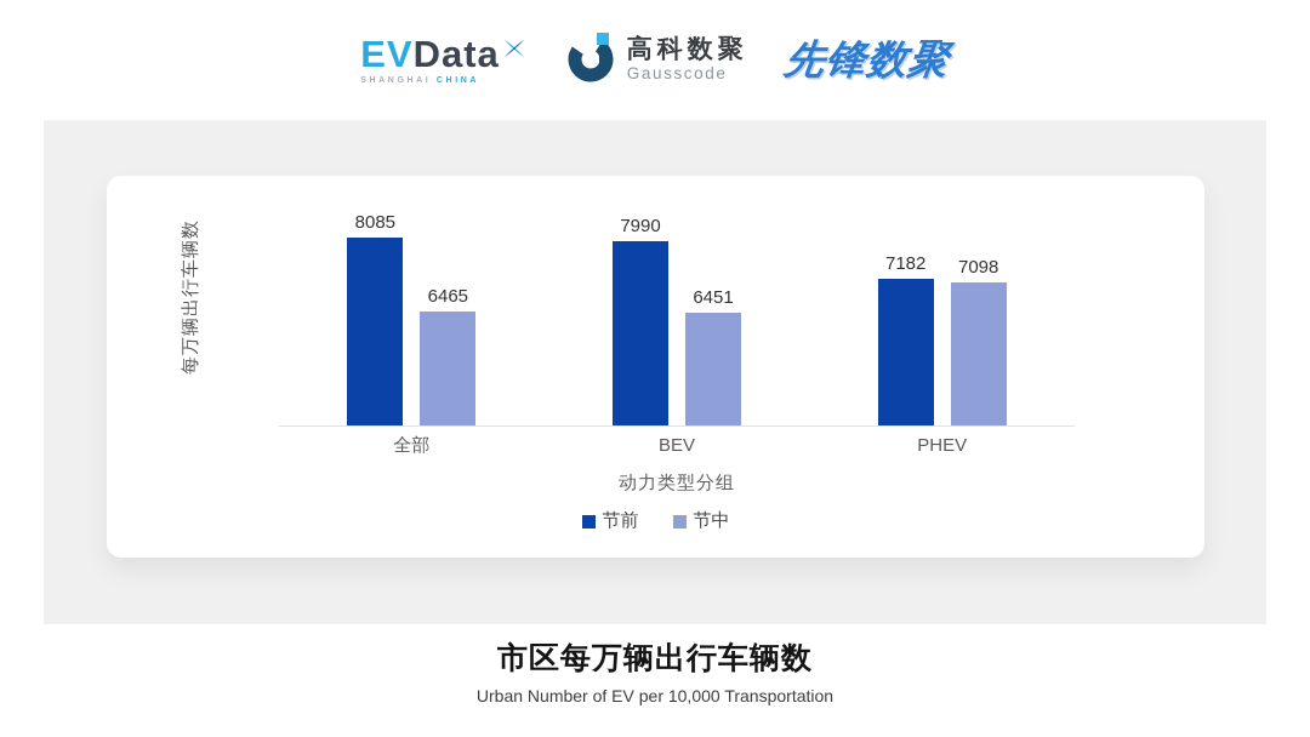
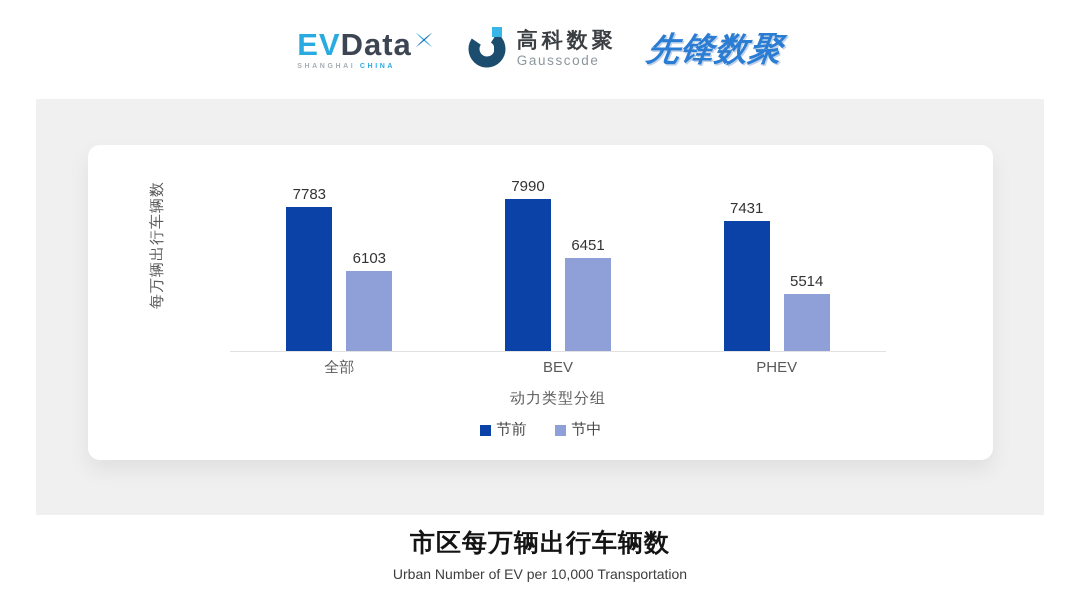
节前/全部: 8085 -> 7783
节中/全部: 6465 -> 6103
节前/PHEV: 7182 -> 7431
节中/PHEV: 7098 -> 5514
